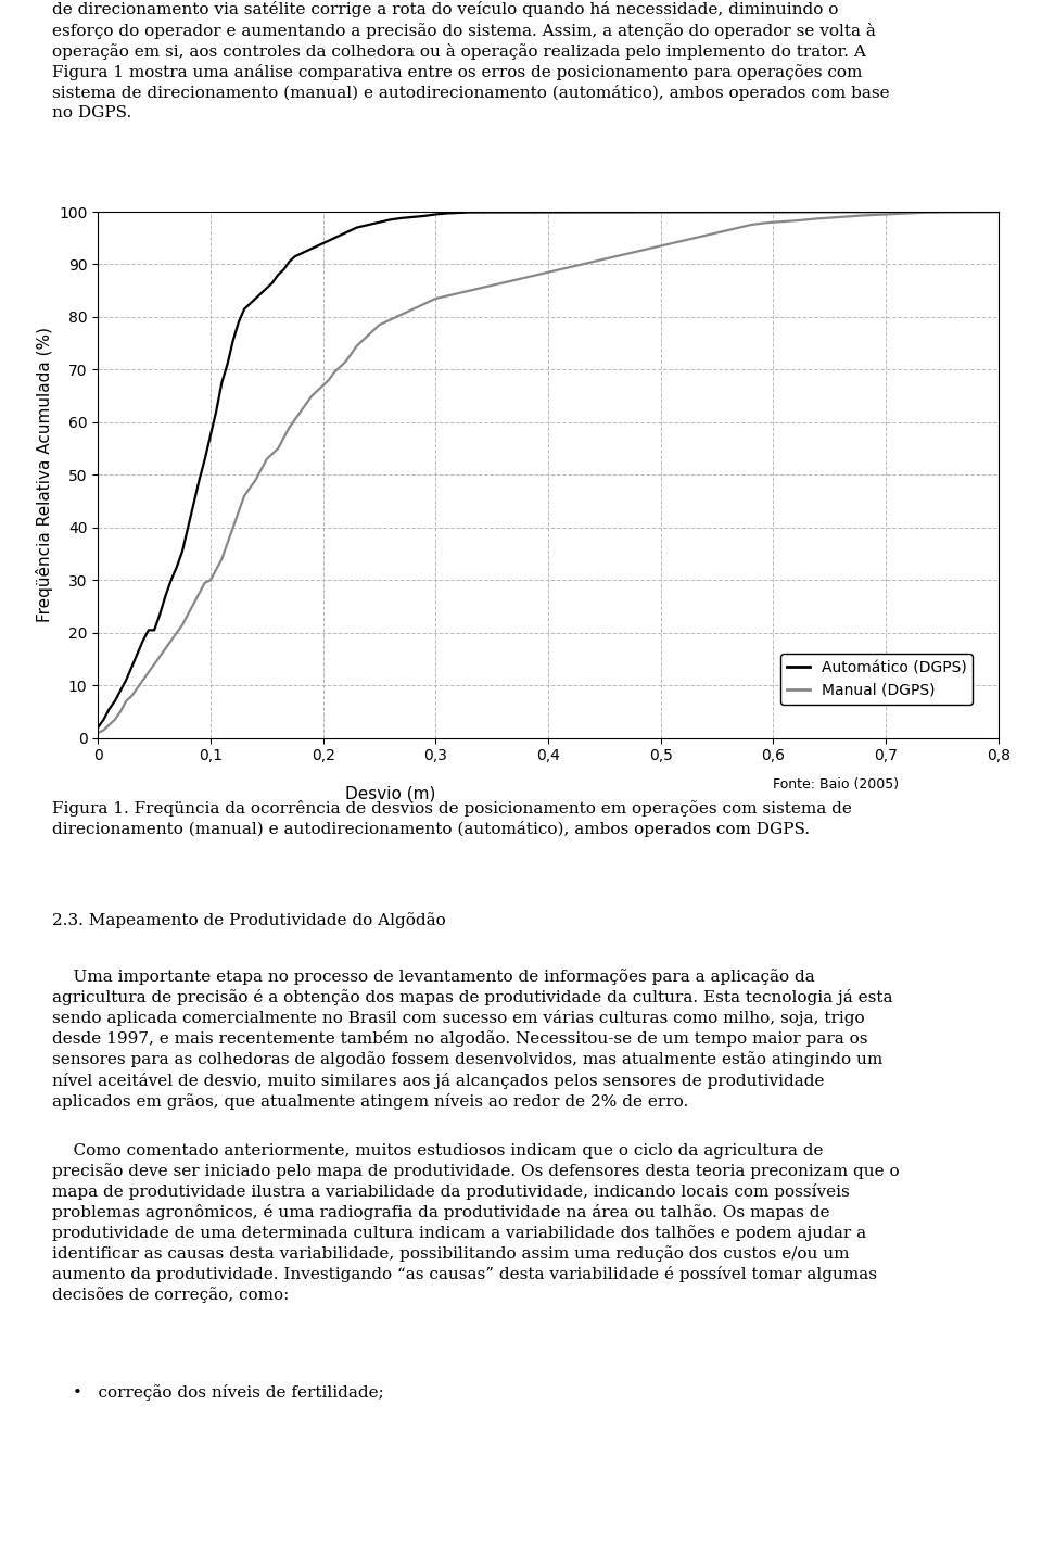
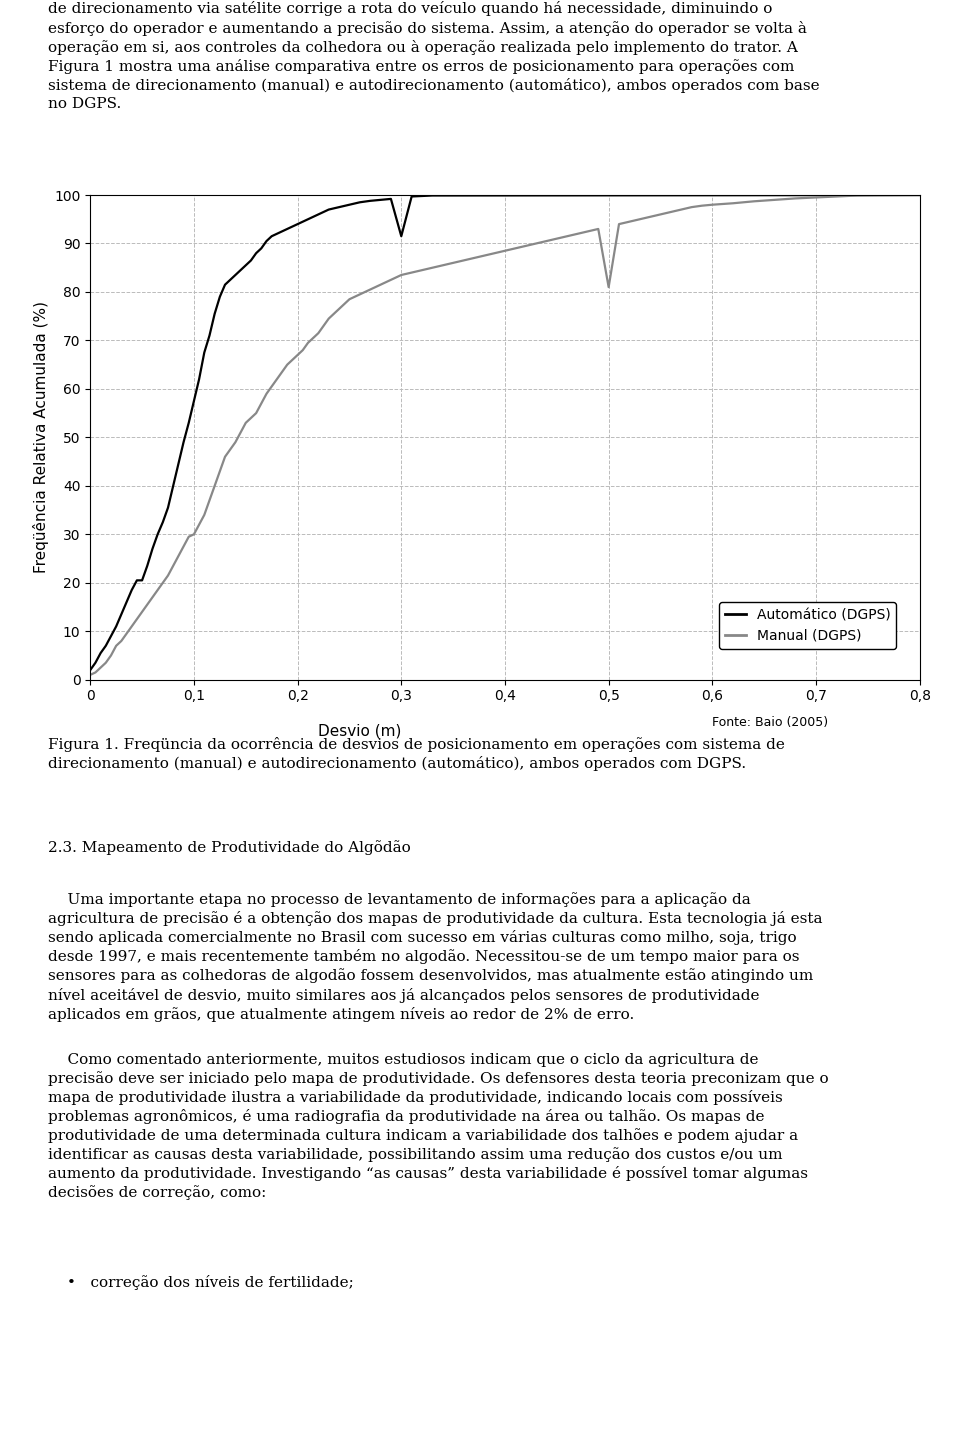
Automático (DGPS)/0,3: 99.5 -> 91.5
Manual (DGPS)/0,5: 93.5 -> 81.0
